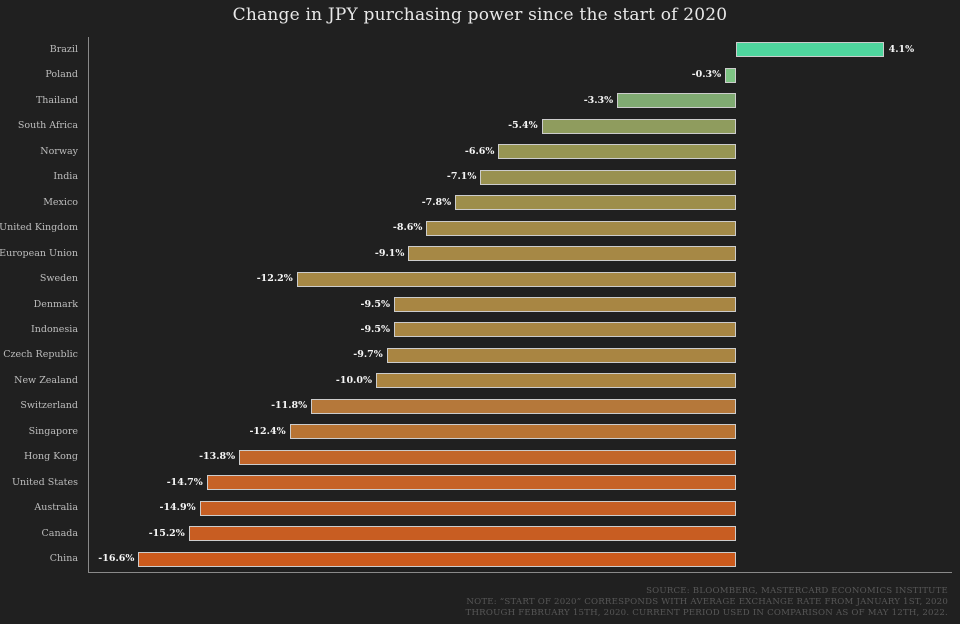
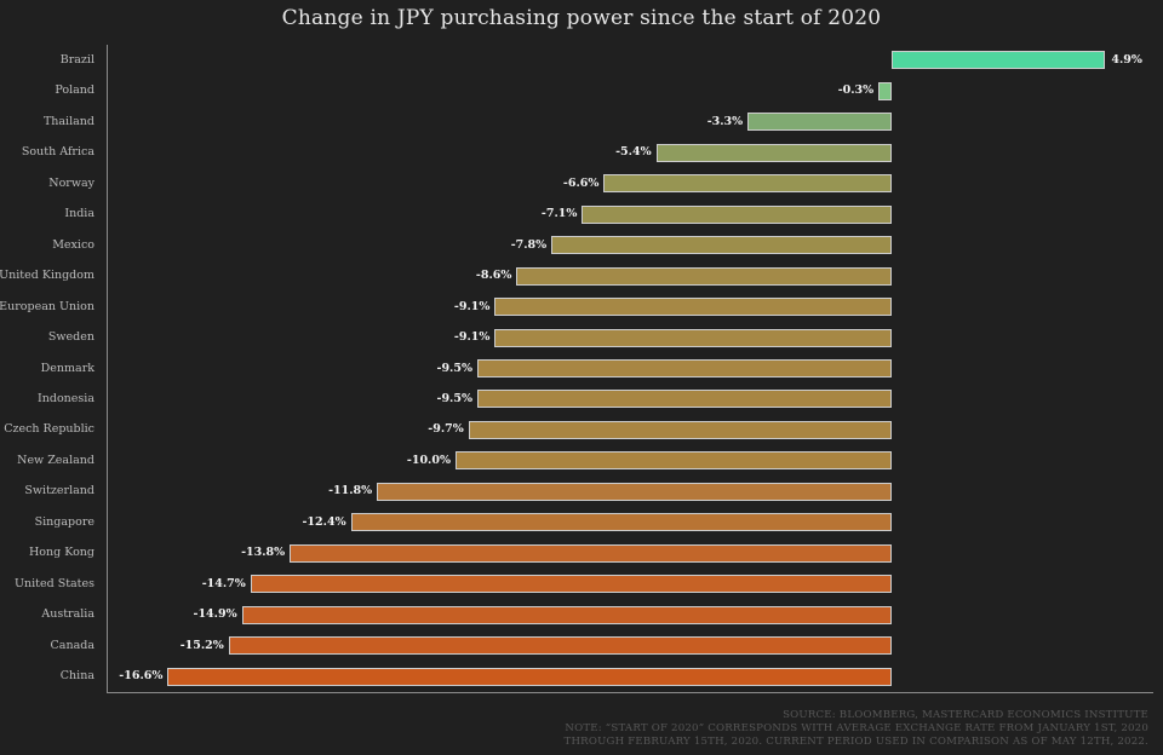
Brazil: 4.1% -> 4.9%
Sweden: -12.2% -> -9.1%
